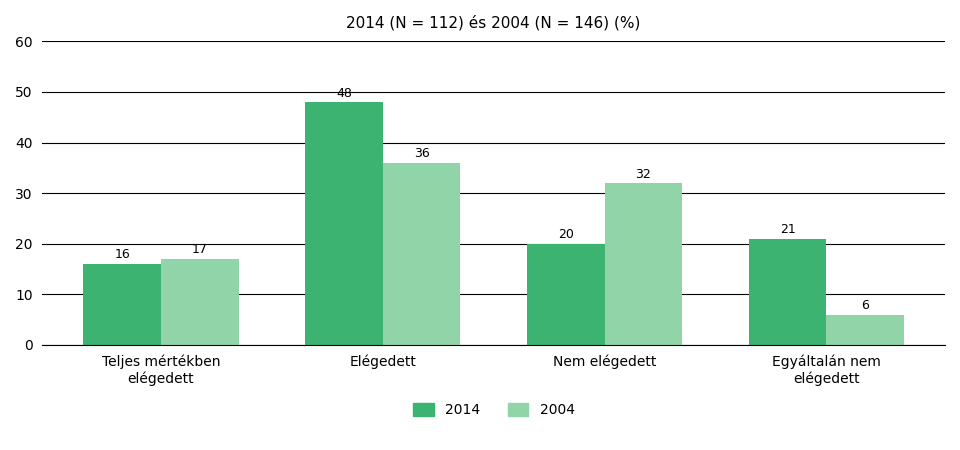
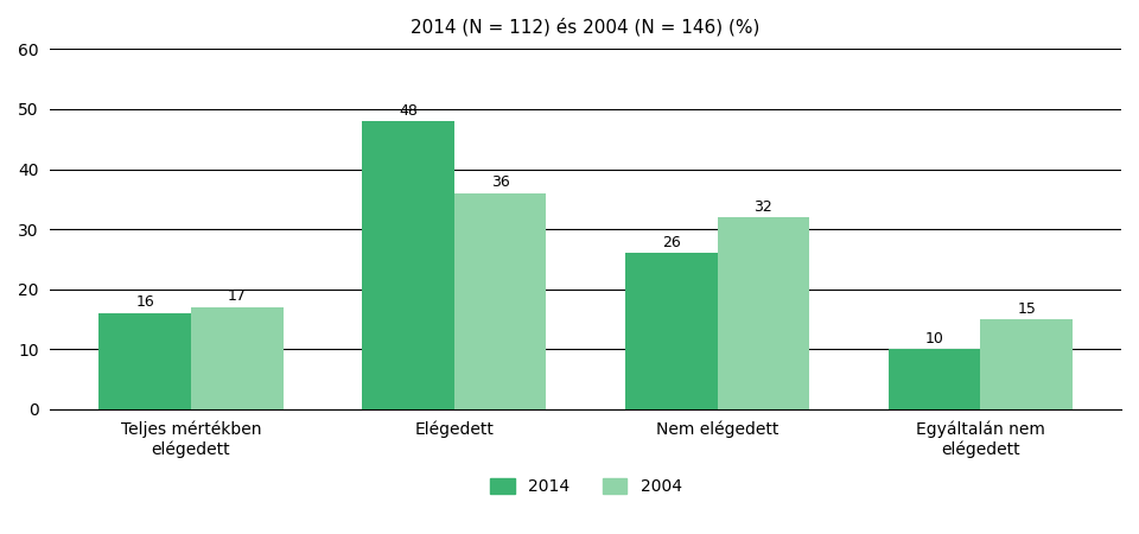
2014/Nem elégedett: 20 -> 26
2014/Egyáltalán nem elégedett: 21 -> 10
2004/Egyáltalán nem elégedett: 6 -> 15
